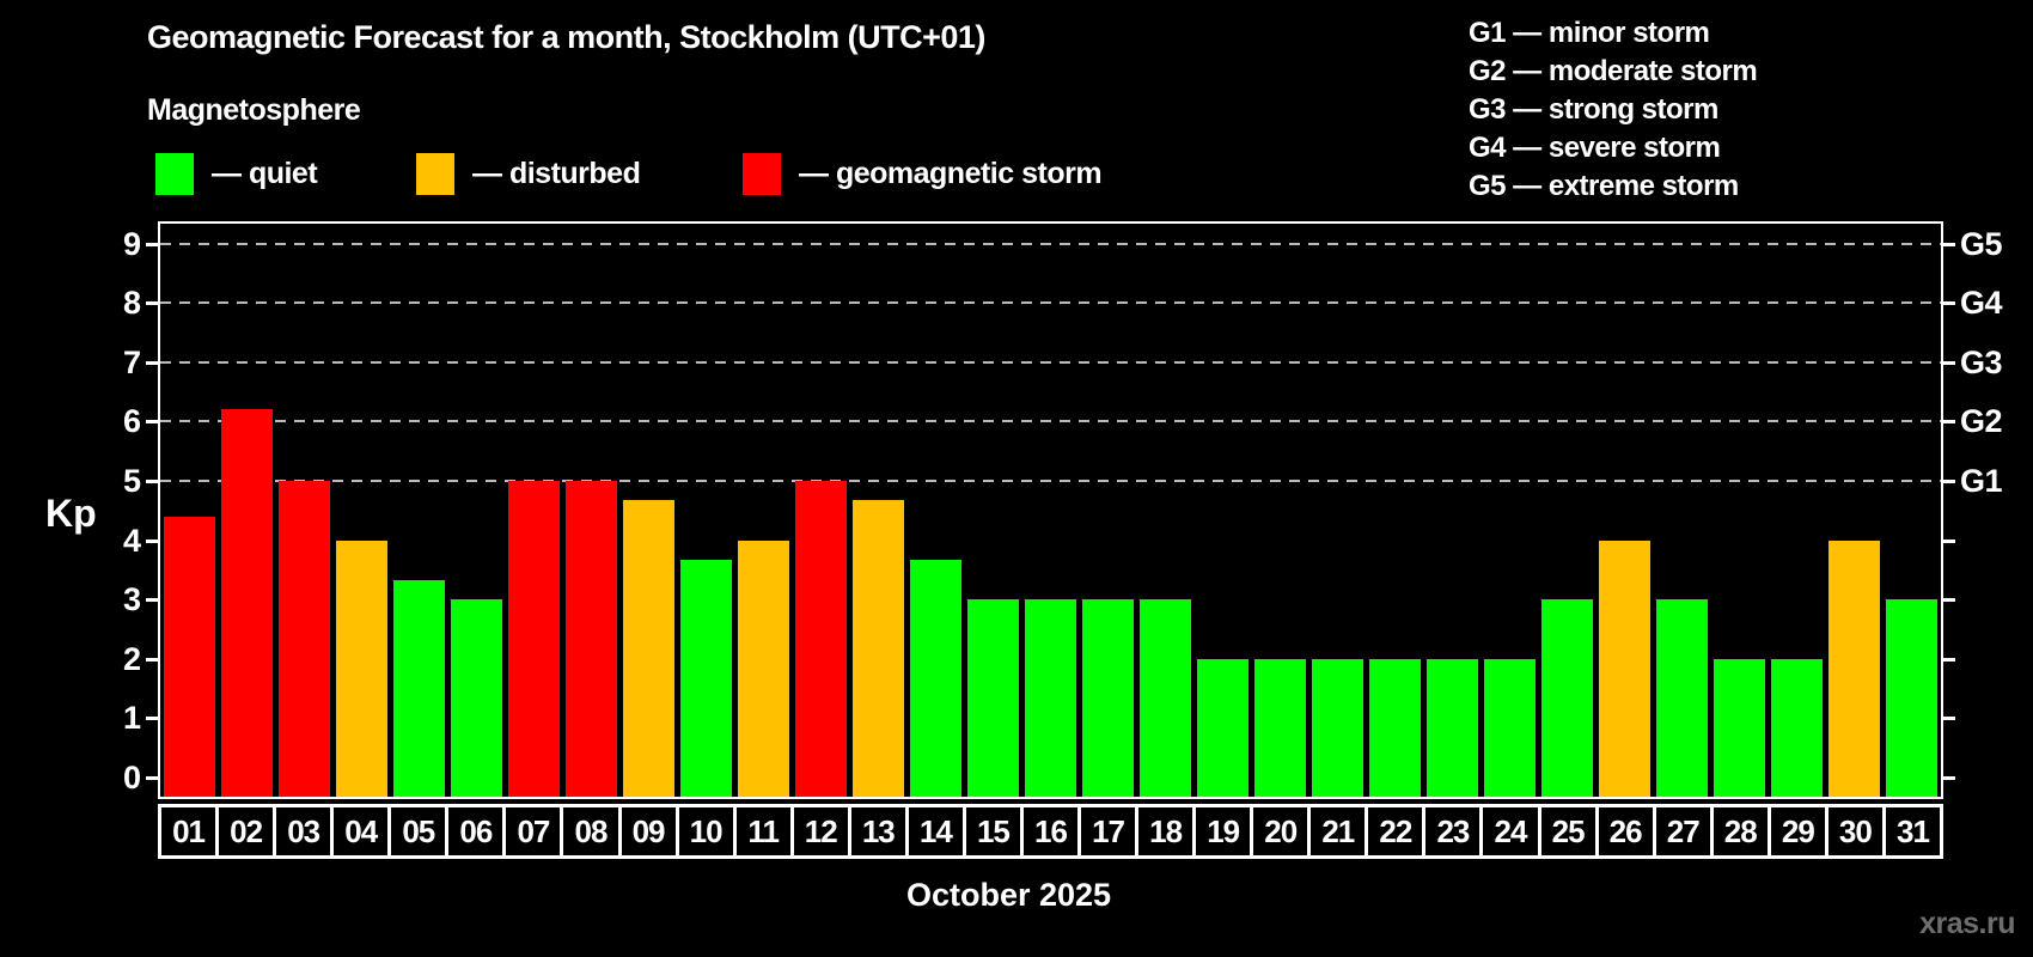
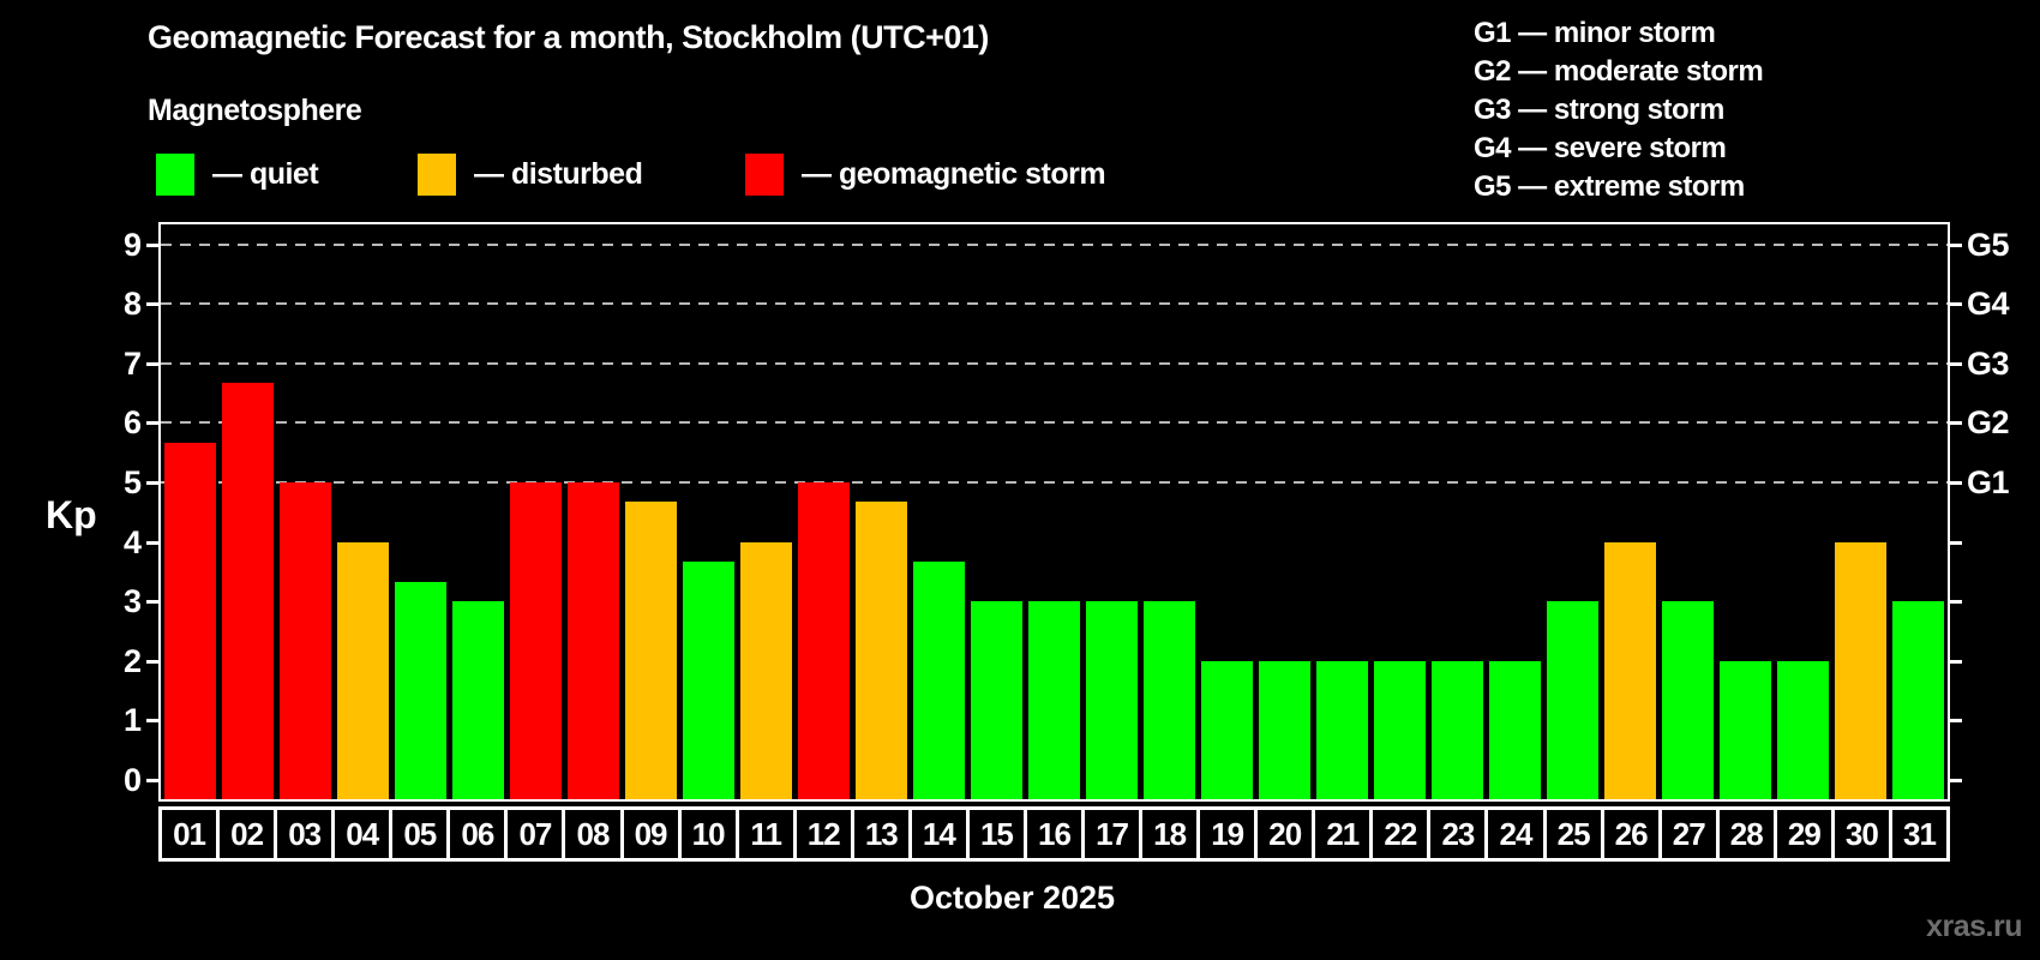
01: 4.4 -> 5.7
02: 6.2 -> 6.7
